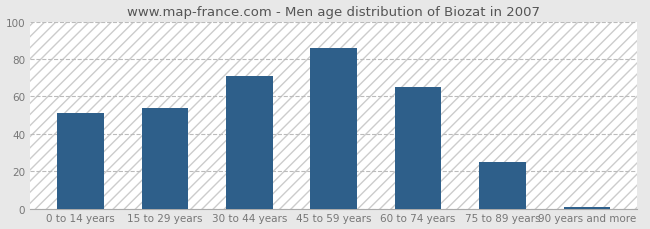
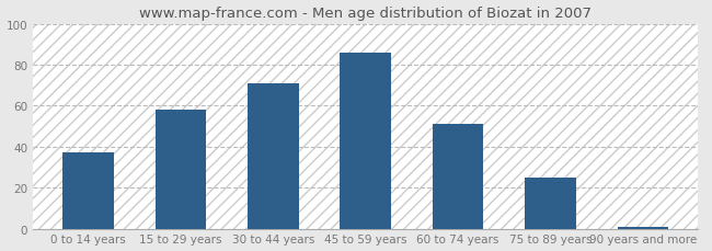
0 to 14 years: 51 -> 37
15 to 29 years: 54 -> 58
60 to 74 years: 65 -> 51
